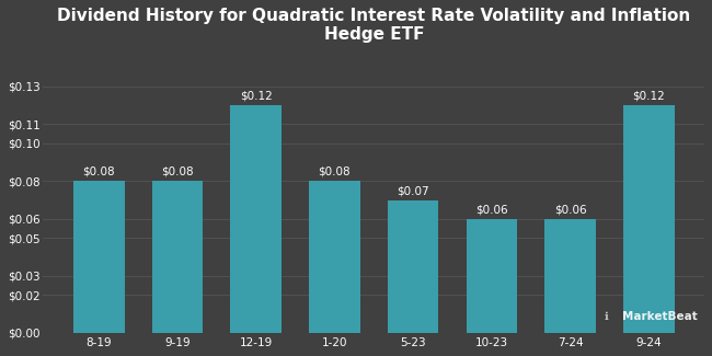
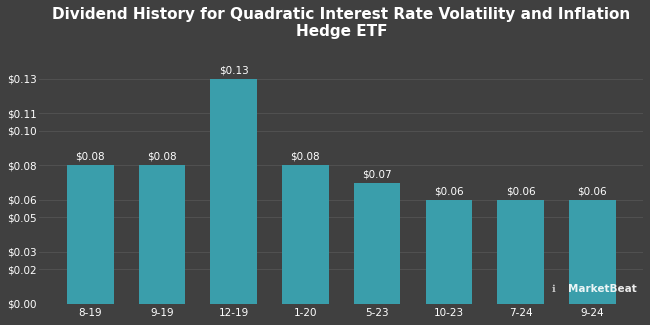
12-19: $0.12 -> $0.13
9-24: $0.12 -> $0.06
